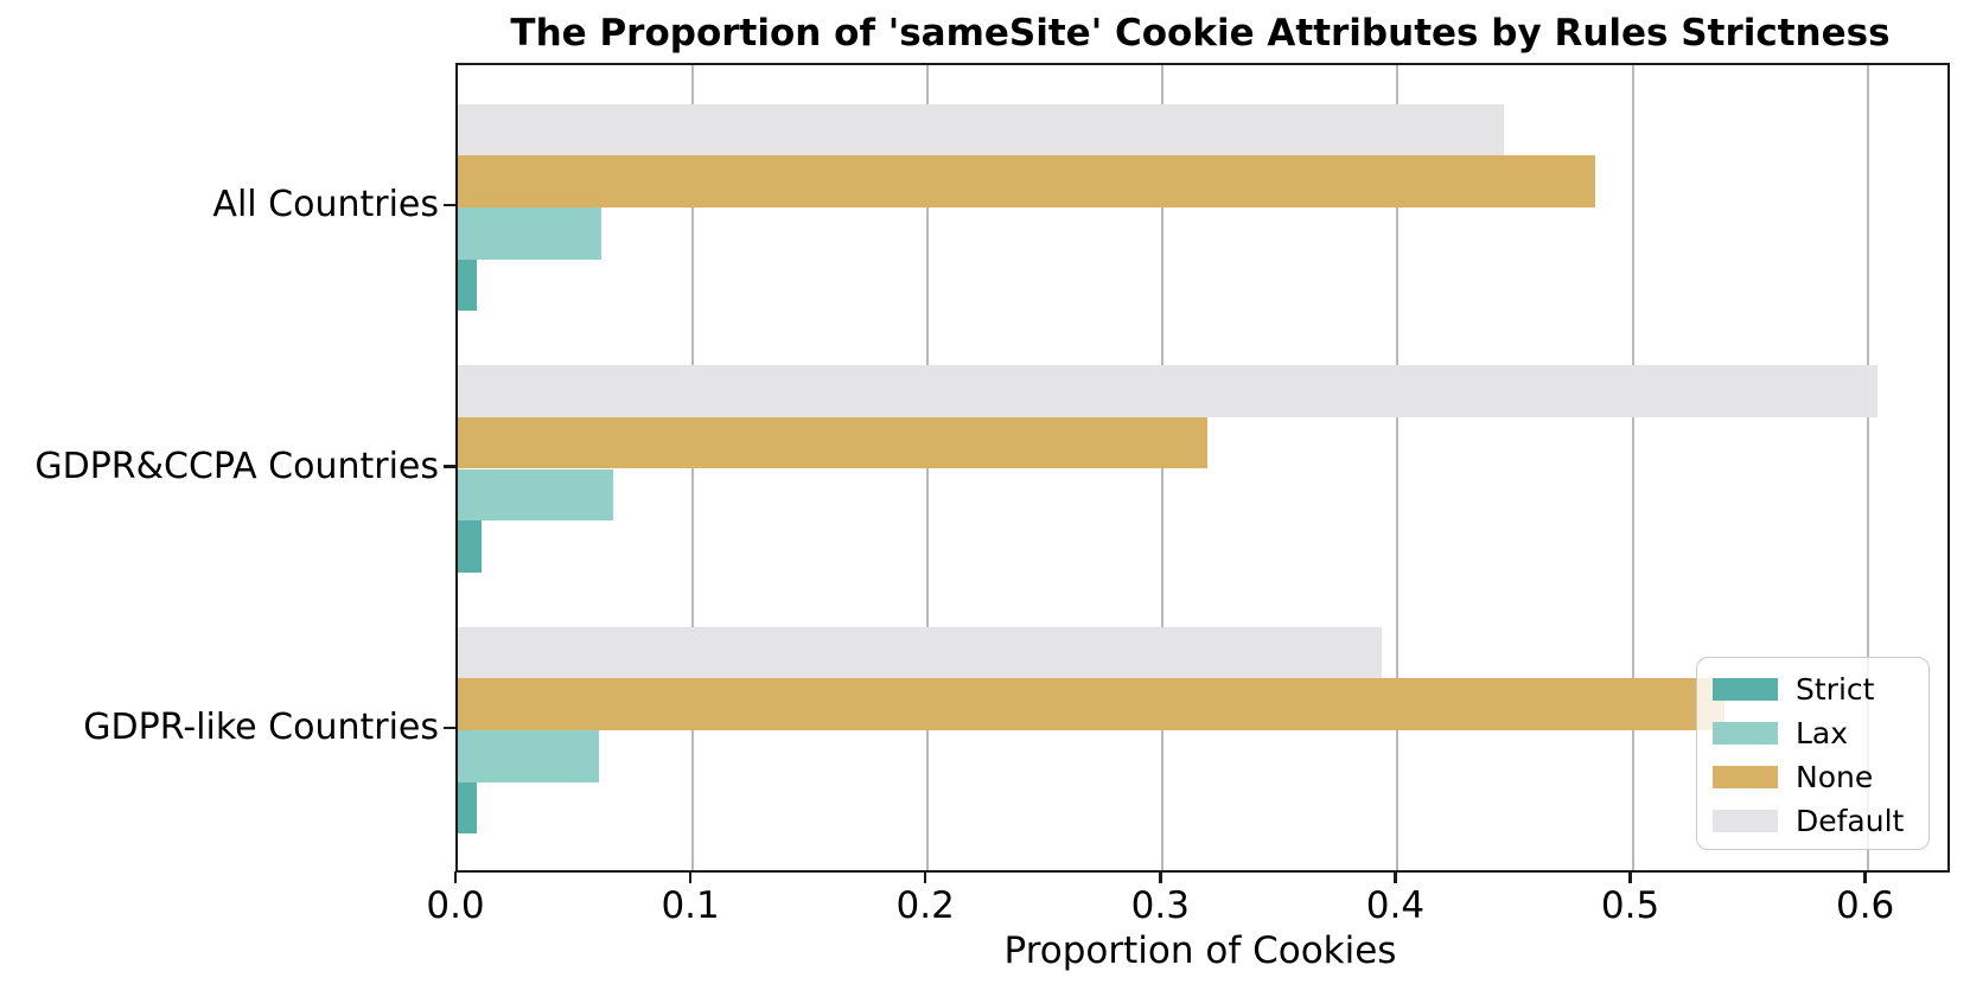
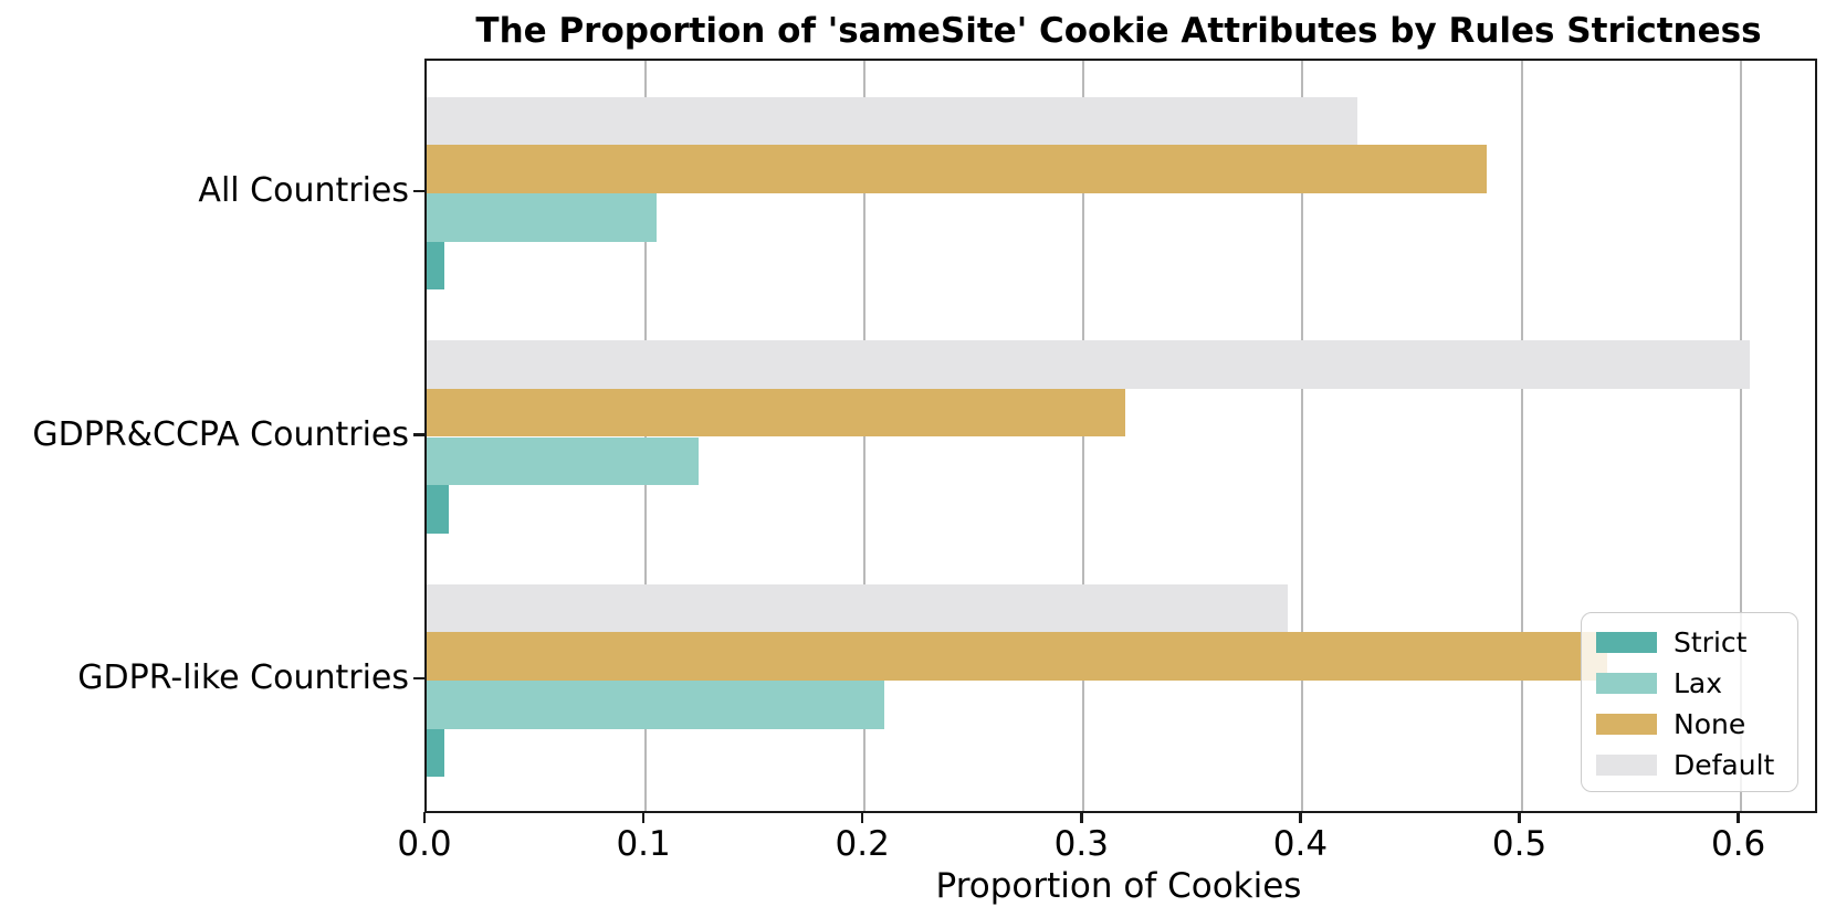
Lax/All Countries: 0.061 -> 0.105
Default/All Countries: 0.445 -> 0.425
Lax/GDPR&CCPA Countries: 0.066 -> 0.124
Lax/GDPR-like Countries: 0.060 -> 0.209
